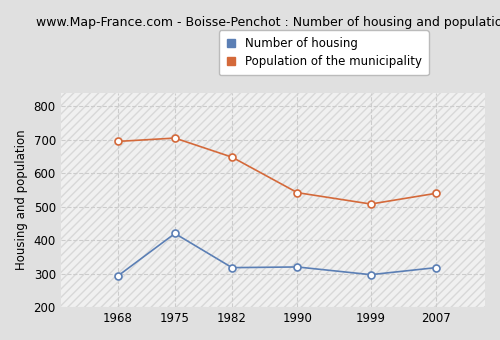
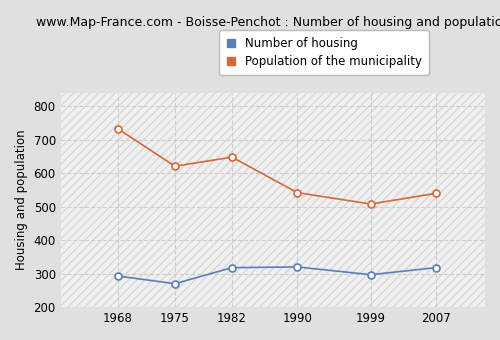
Population of the municipality/1968: 695 -> 733
Number of housing/1975: 420 -> 270
Population of the municipality/1975: 705 -> 621
